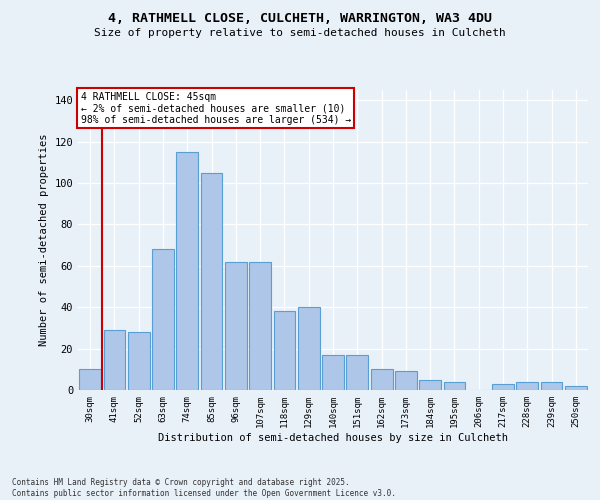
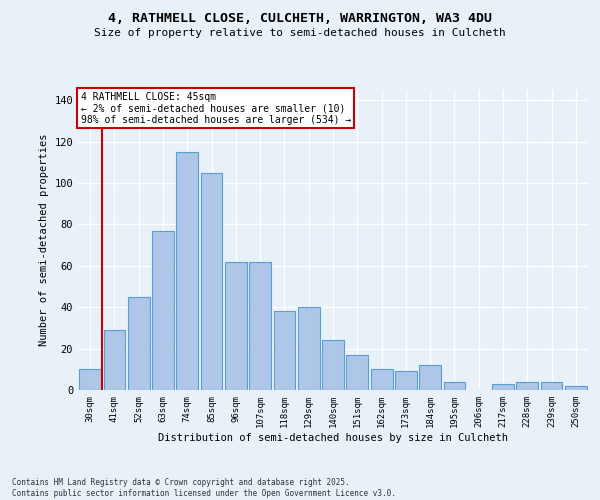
52sqm: 28 -> 45
63sqm: 68 -> 77
140sqm: 17 -> 24
184sqm: 5 -> 12
